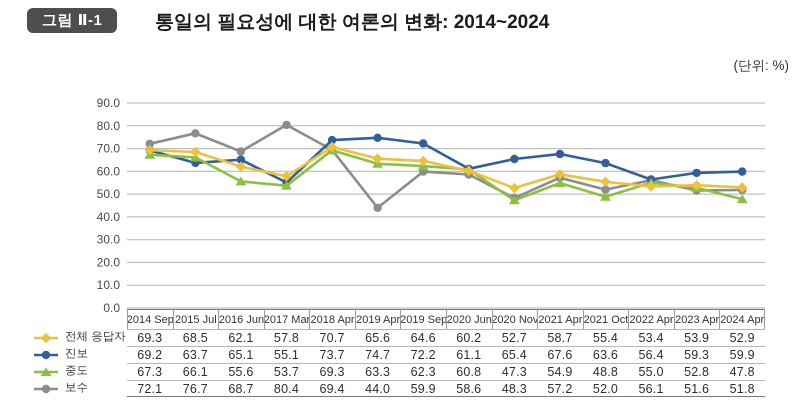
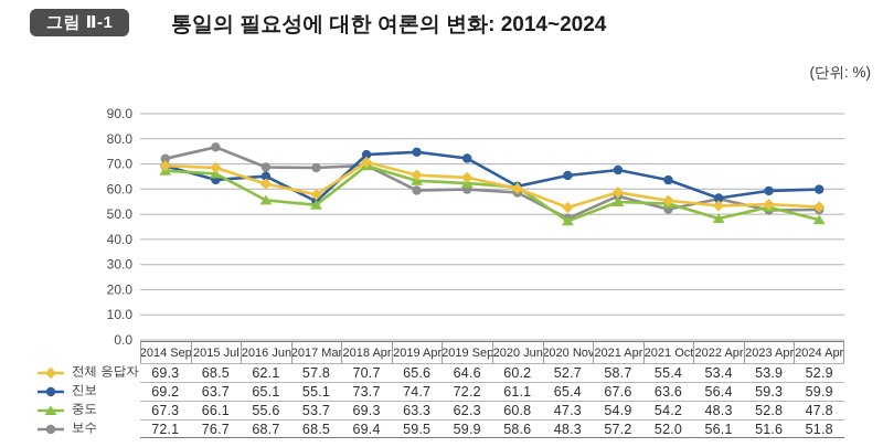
보수/2017 Mar: 80.4 -> 68.5
보수/2019 Apr: 44.0 -> 59.5
중도/2021 Oct: 48.8 -> 54.2
중도/2022 Apr: 55.0 -> 48.3
